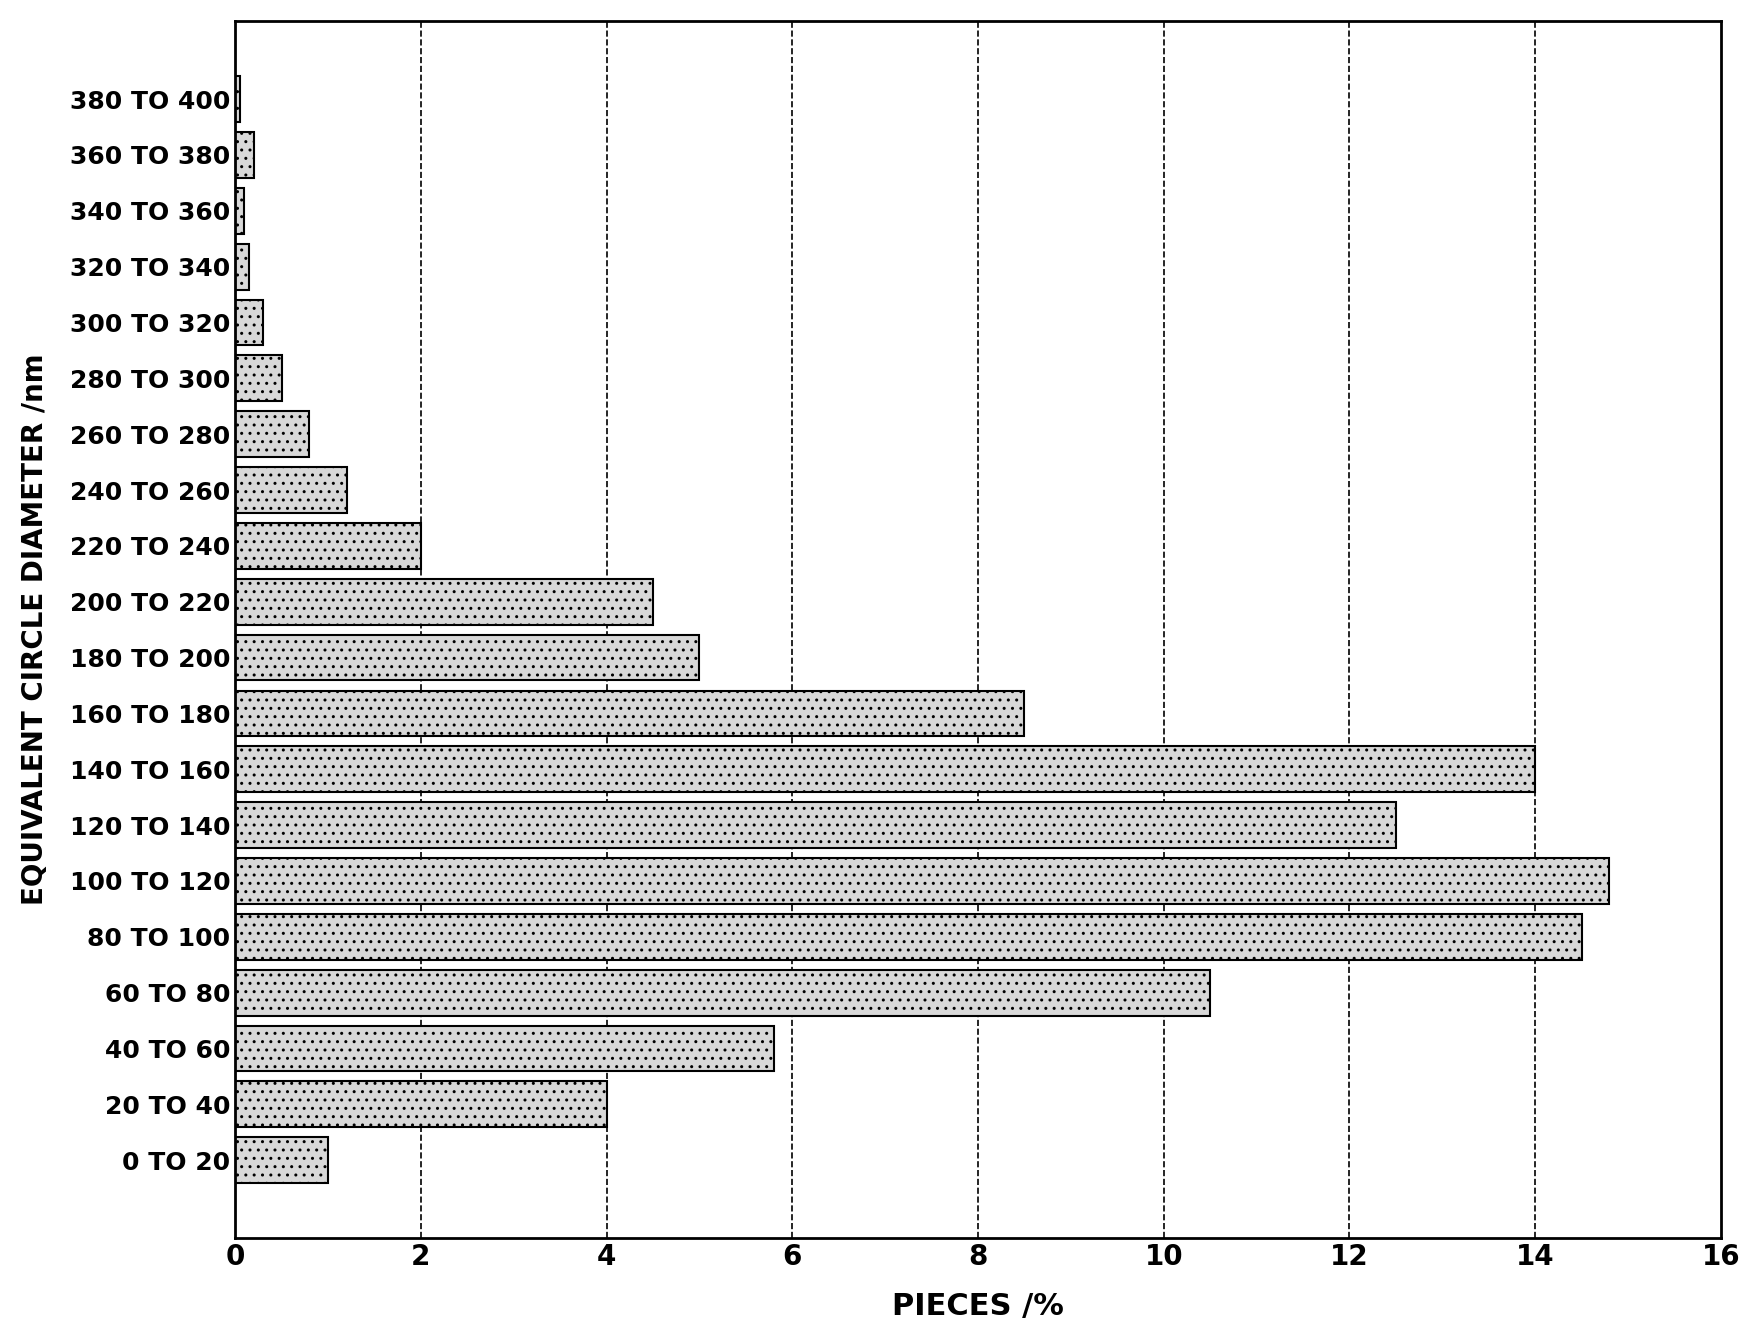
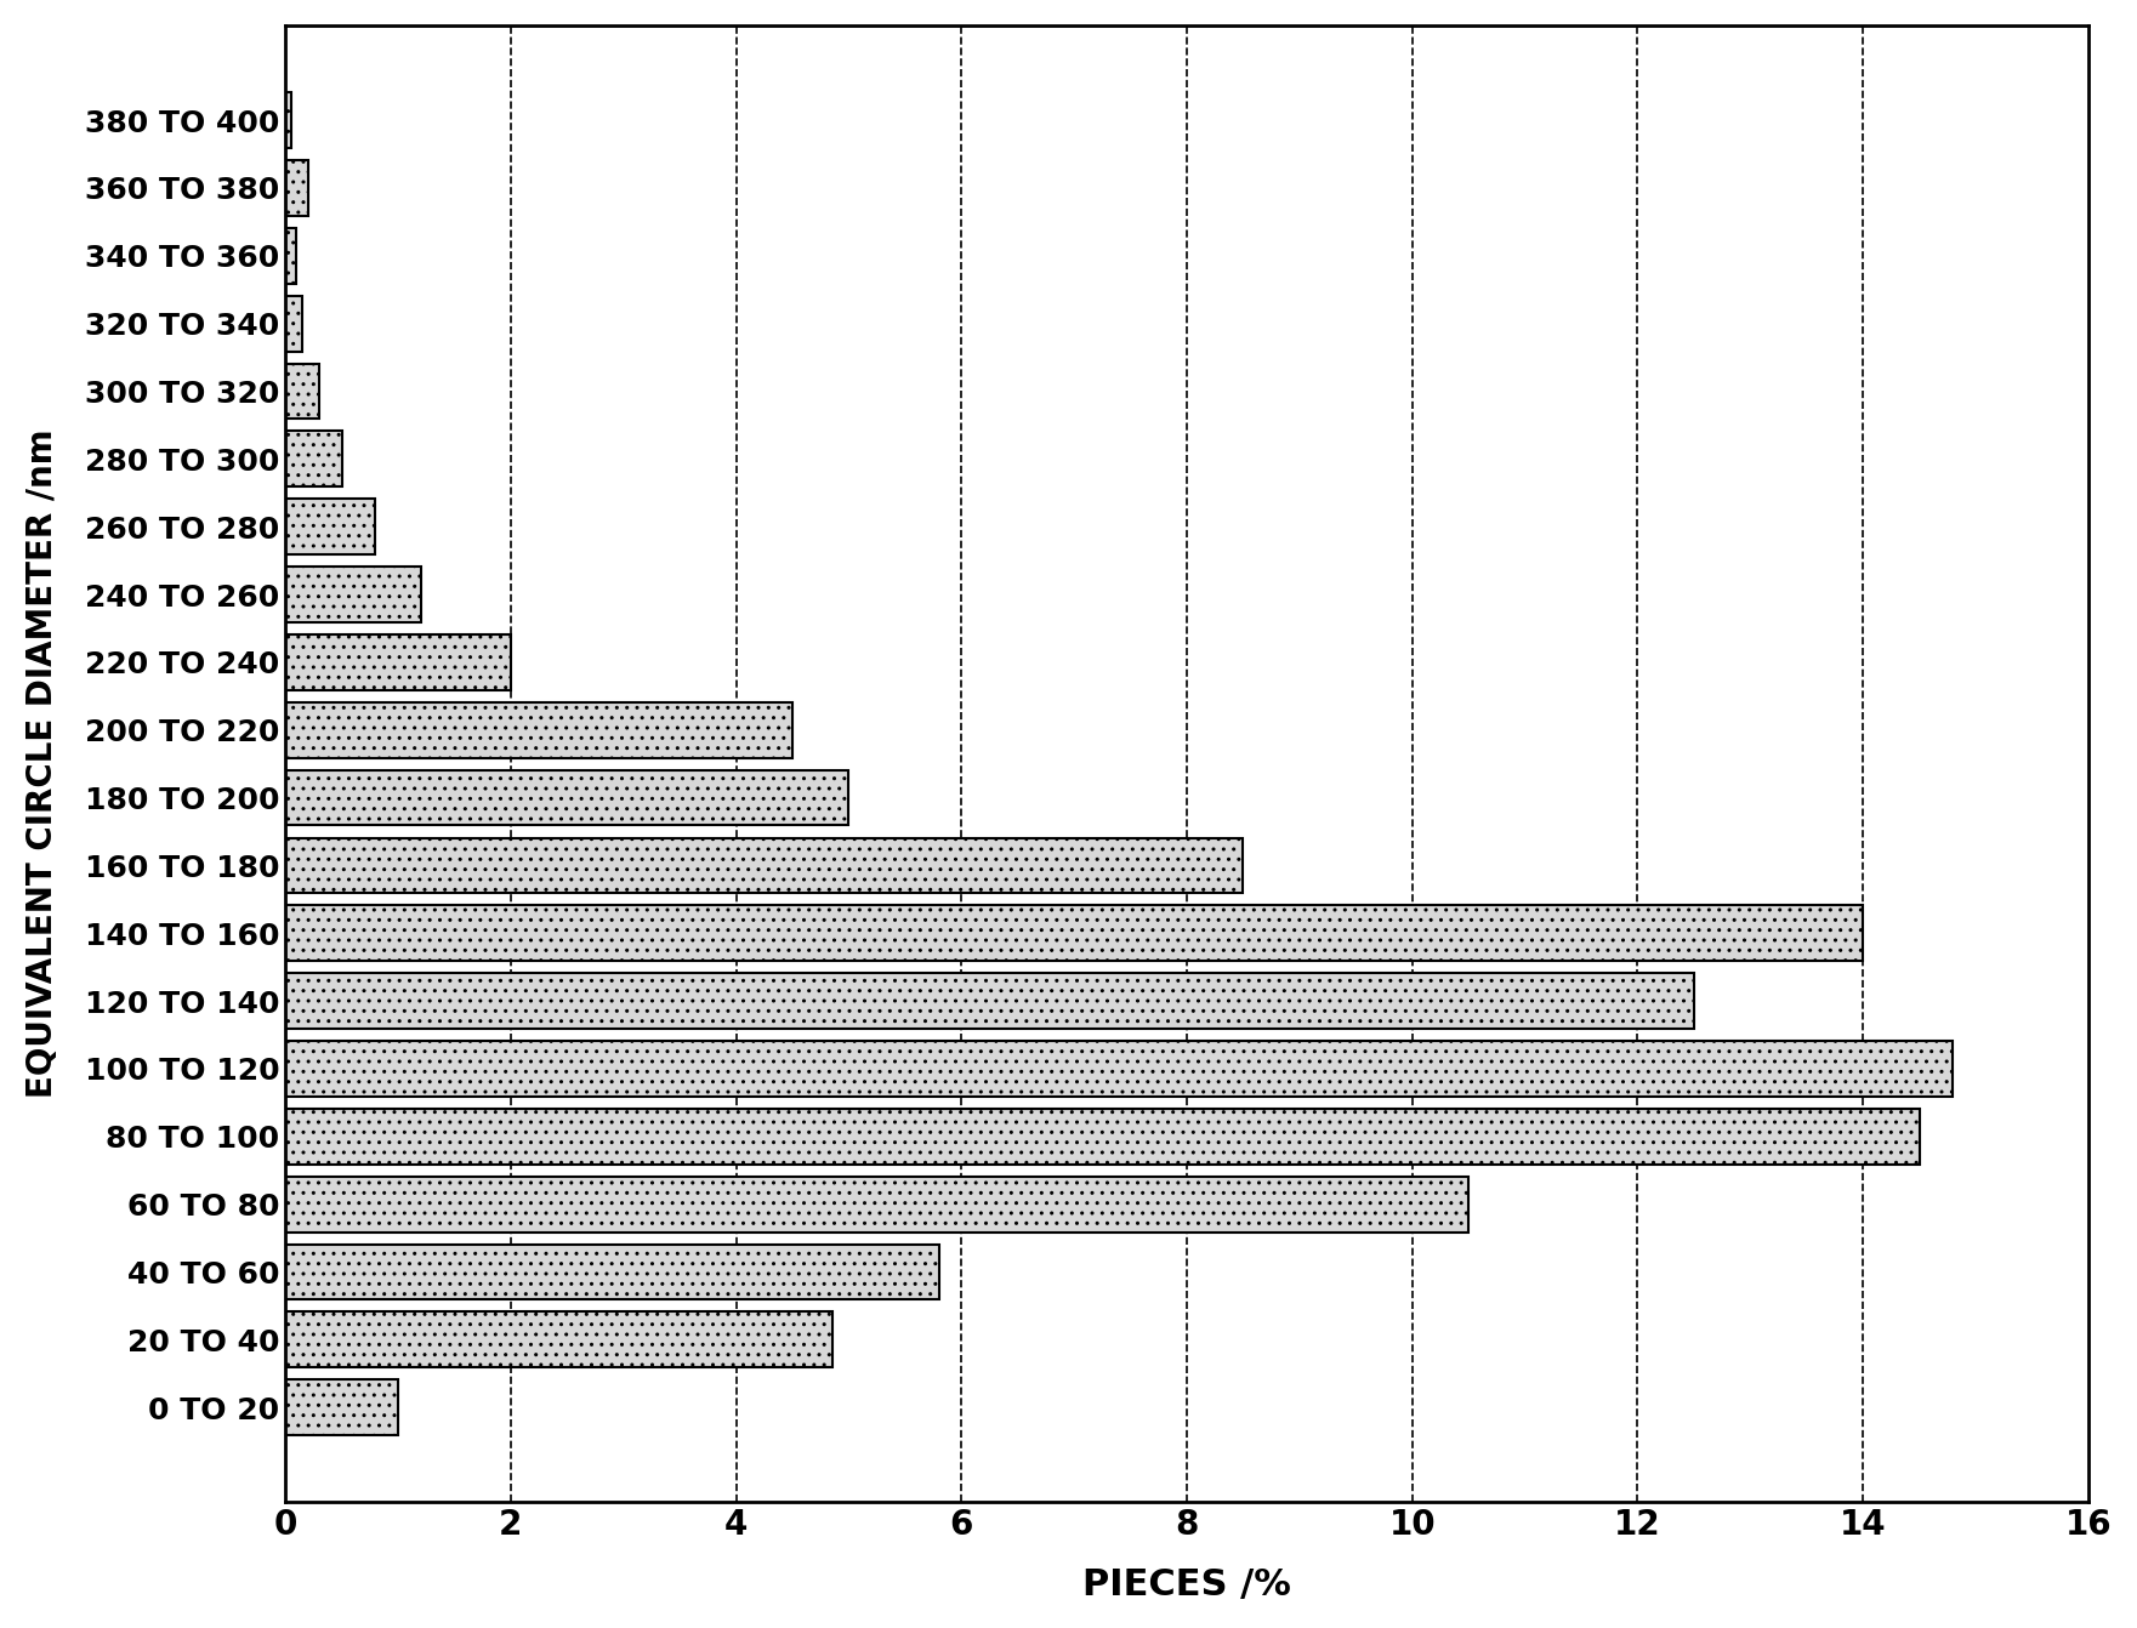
20 TO 40: 4.00 -> 4.86
